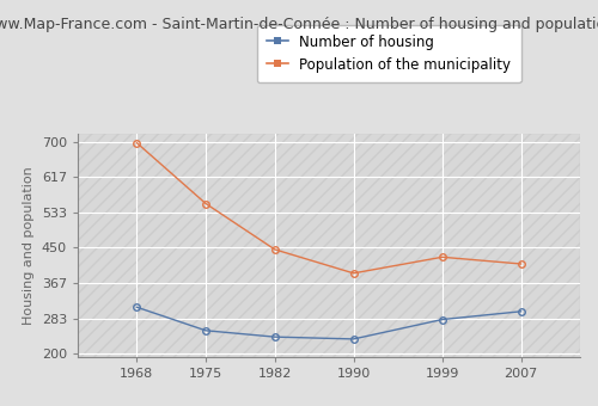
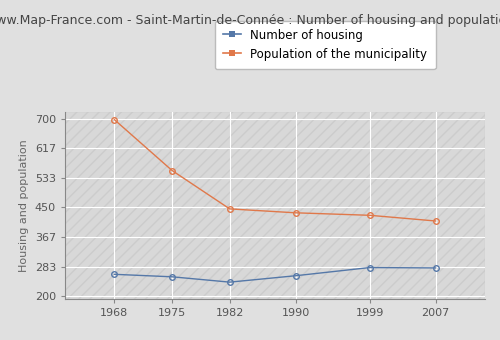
Number of housing/1968: 310 -> 262
Number of housing/1990: 235 -> 258
Population of the municipality/1990: 390 -> 435
Number of housing/2007: 300 -> 280
